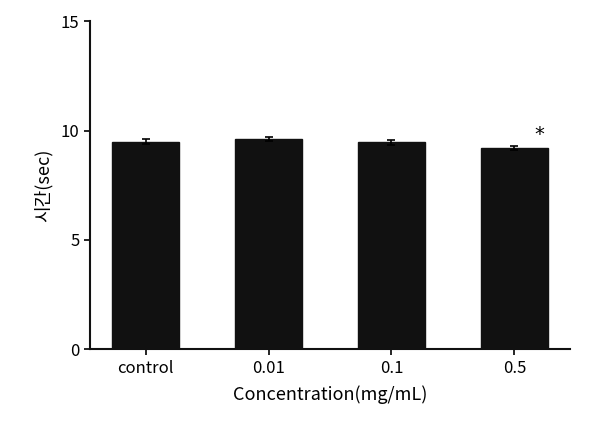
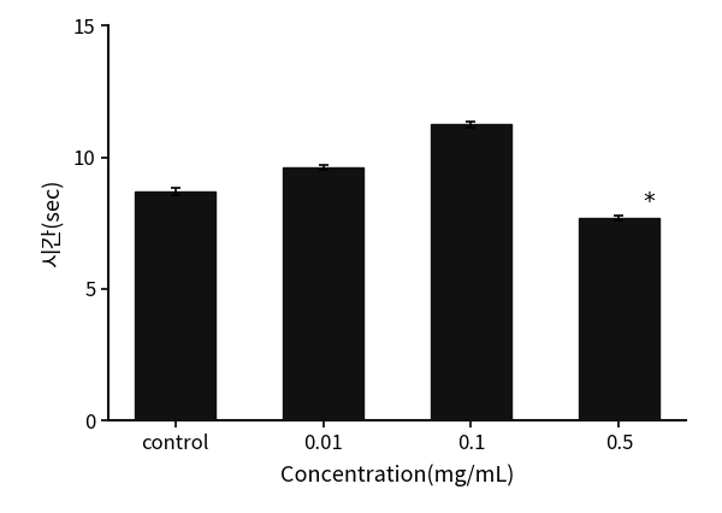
control: 9.50 -> 8.70
0.1: 9.47 -> 11.25
0.5: 9.20 -> 7.70
